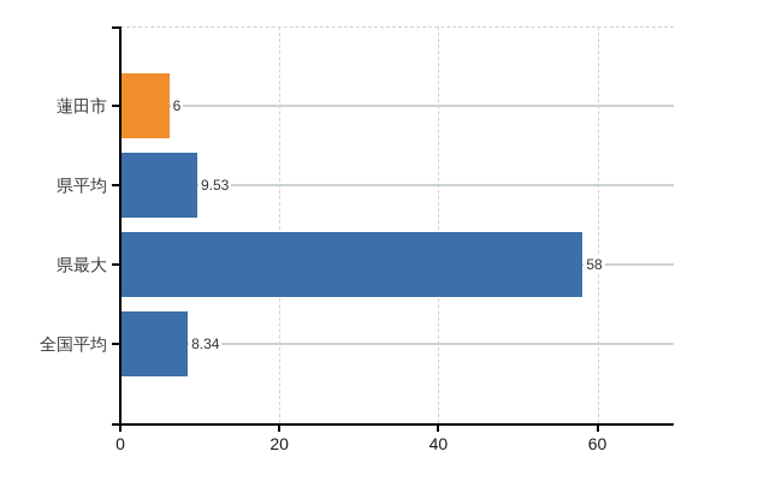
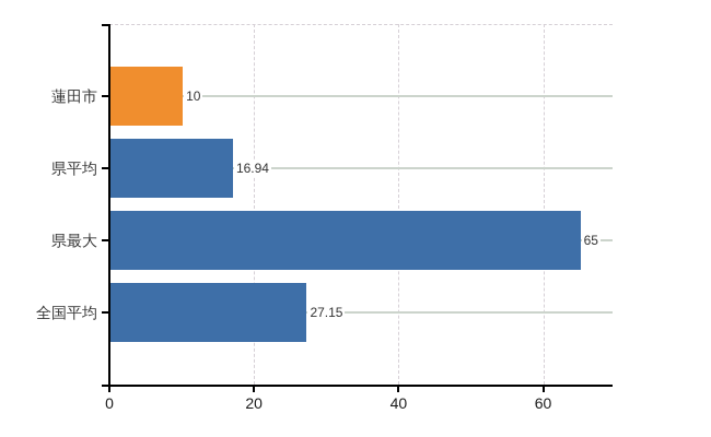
蓮田市: 6 -> 10
県平均: 9.53 -> 16.94
県最大: 58 -> 65
全国平均: 8.34 -> 27.15
